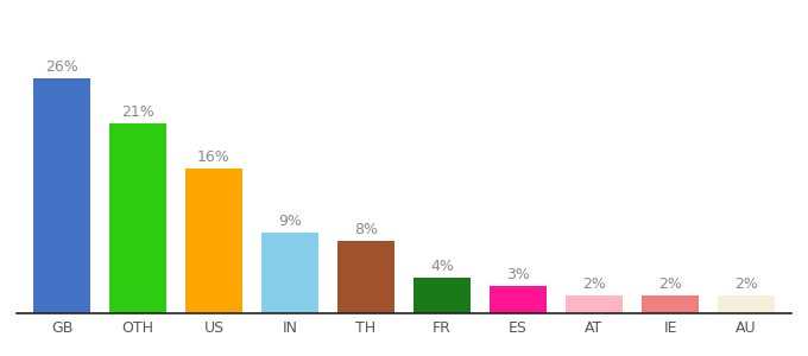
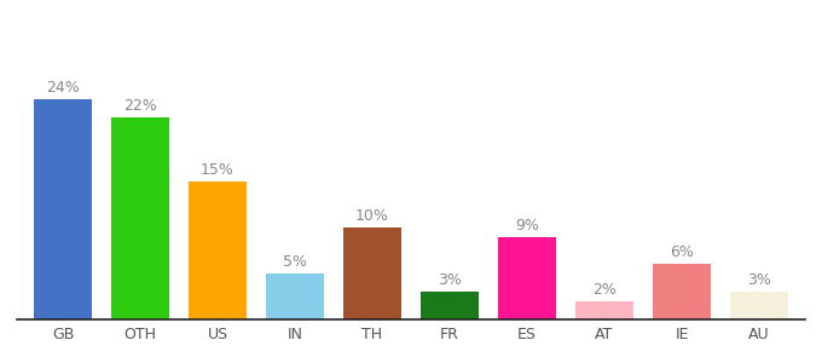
GB: 26% -> 24%
OTH: 21% -> 22%
US: 16% -> 15%
IN: 9% -> 5%
TH: 8% -> 10%
FR: 4% -> 3%
ES: 3% -> 9%
IE: 2% -> 6%
AU: 2% -> 3%
